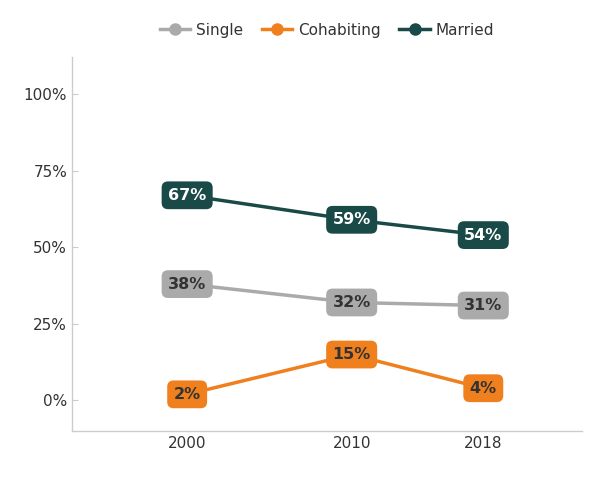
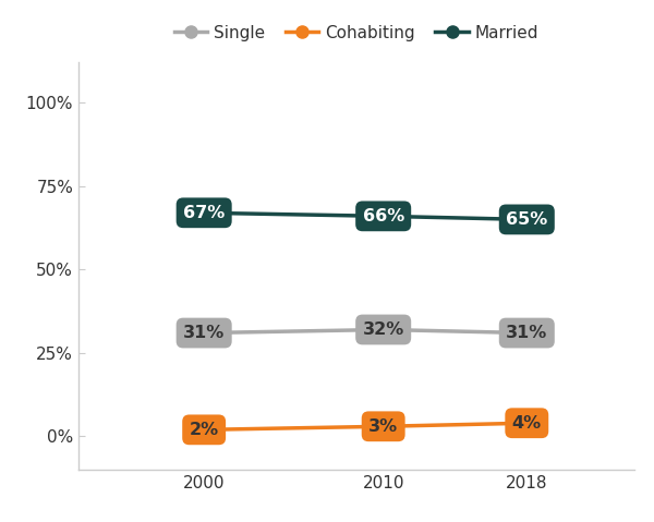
Single/2000: 38% -> 31%
Cohabiting/2010: 15% -> 3%
Married/2010: 59% -> 66%
Married/2018: 54% -> 65%
